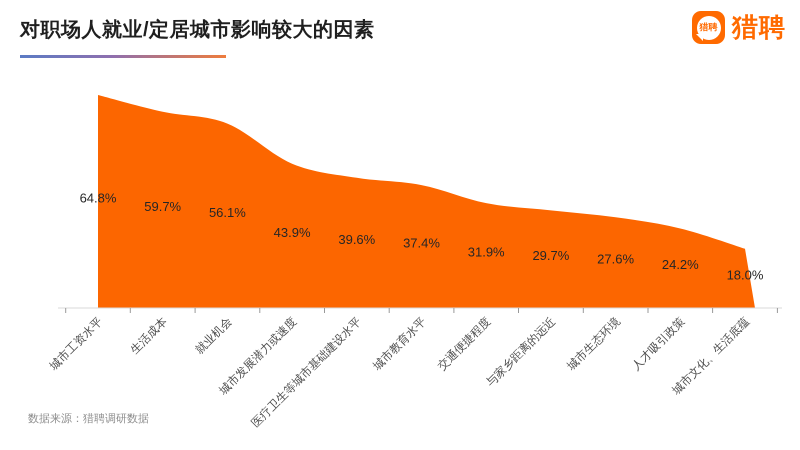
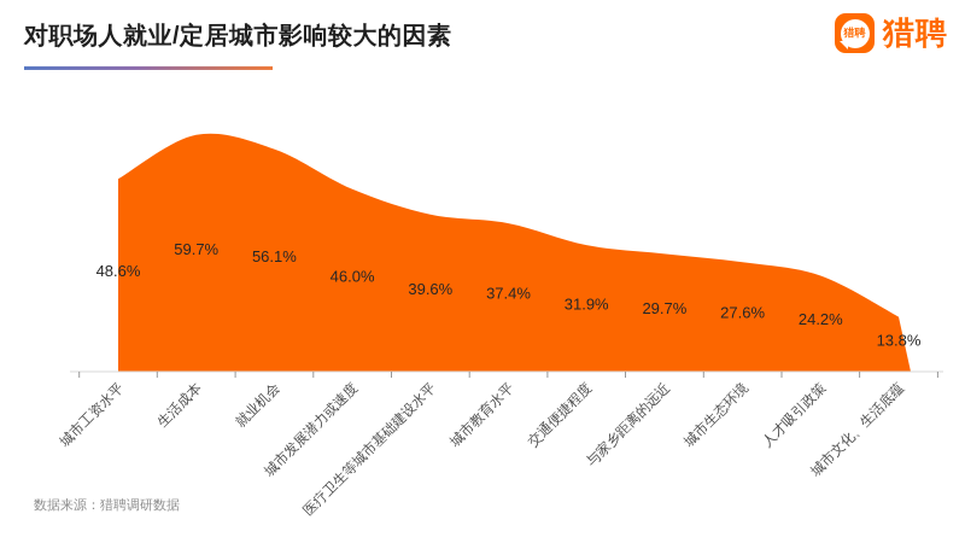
城市工资水平: 64.8% -> 48.6%
城市发展潜力或速度: 43.9% -> 46.0%
城市文化、生活底蕴: 18.0% -> 13.8%
